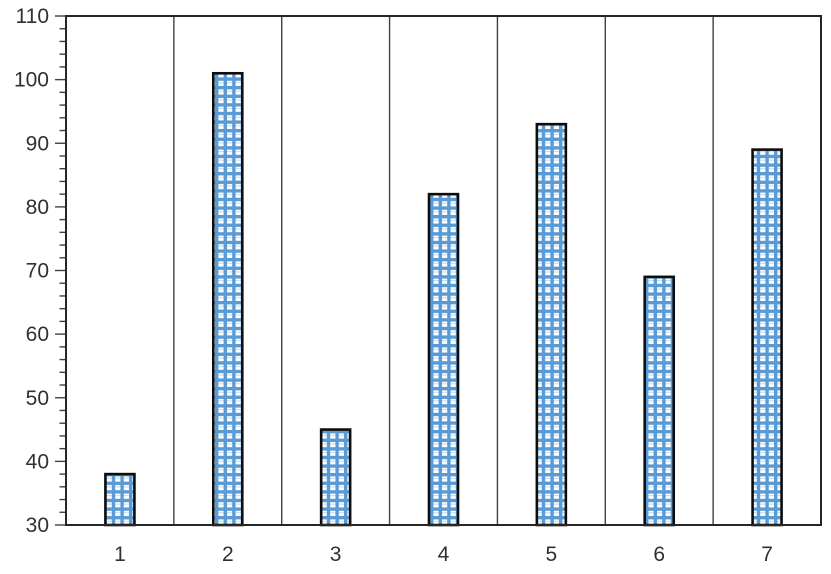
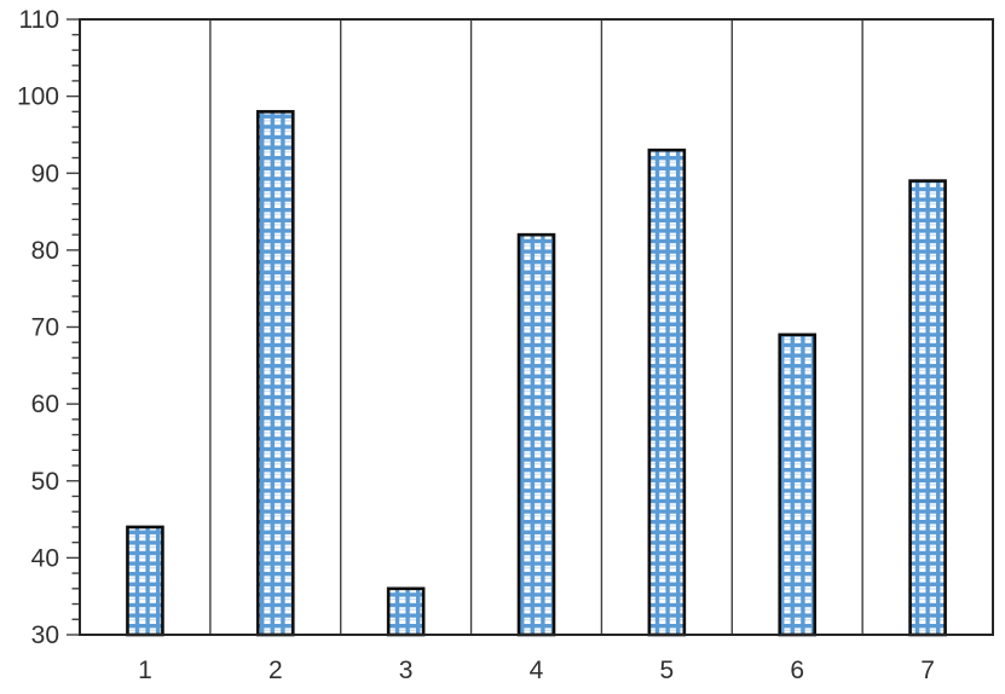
1: 38 -> 44
2: 101 -> 98
3: 45 -> 36
